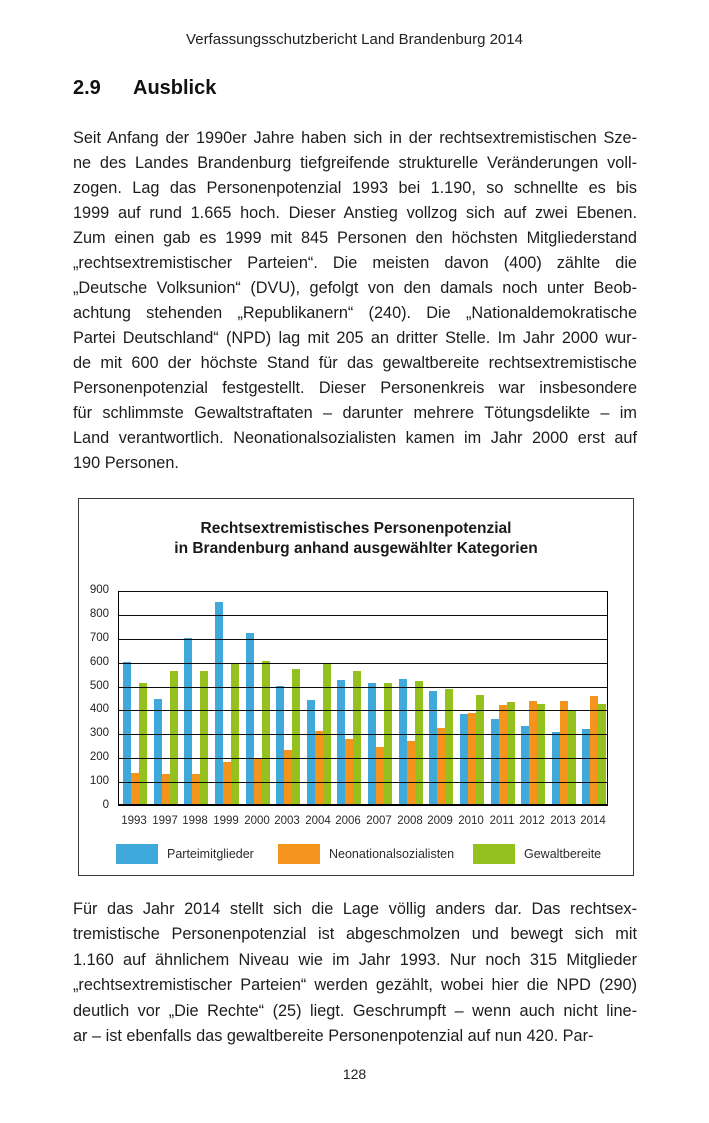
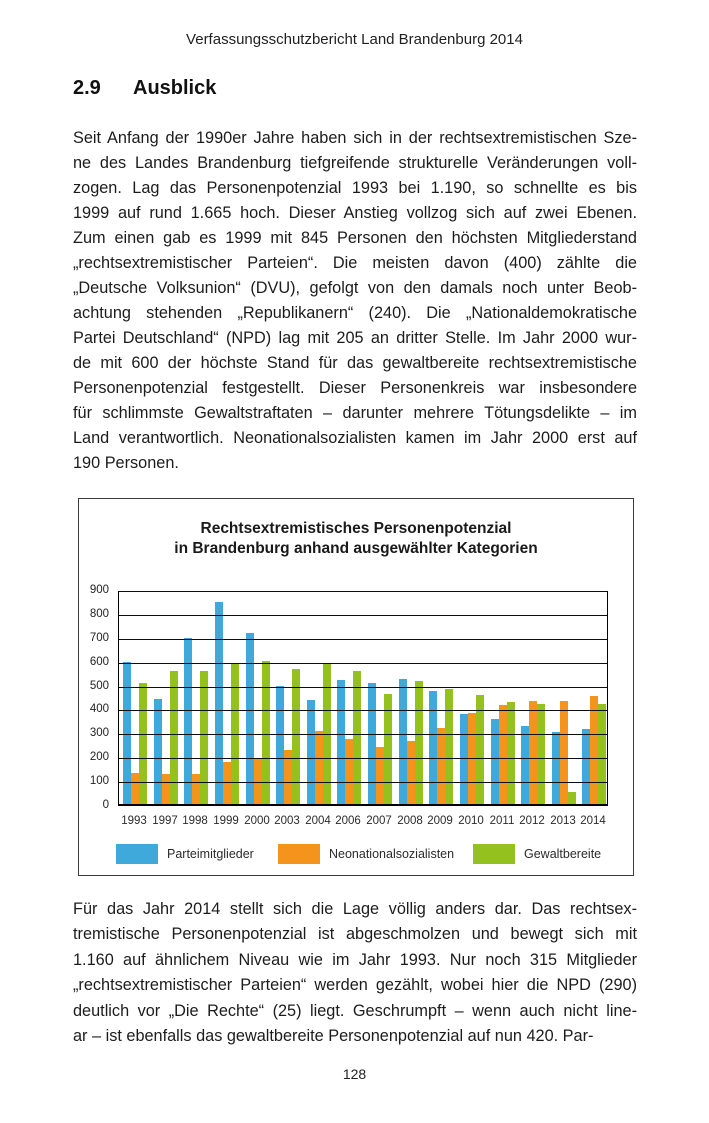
Gewaltbereite/2007: 500 -> 460
Gewaltbereite/2013: 400 -> 50
